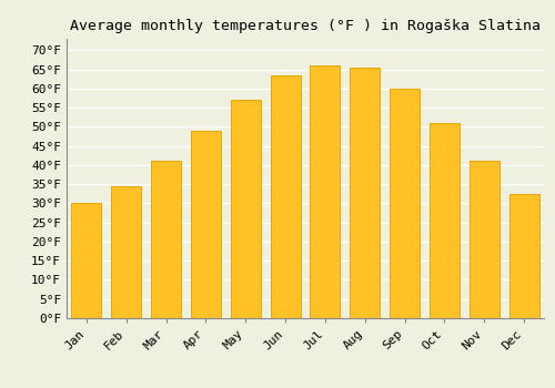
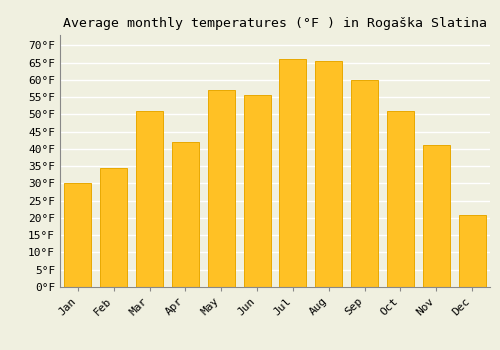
Mar: 41.0°F -> 51.0°F
Apr: 49.0°F -> 42.0°F
Jun: 63.5°F -> 55.5°F
Dec: 32.5°F -> 21.0°F
